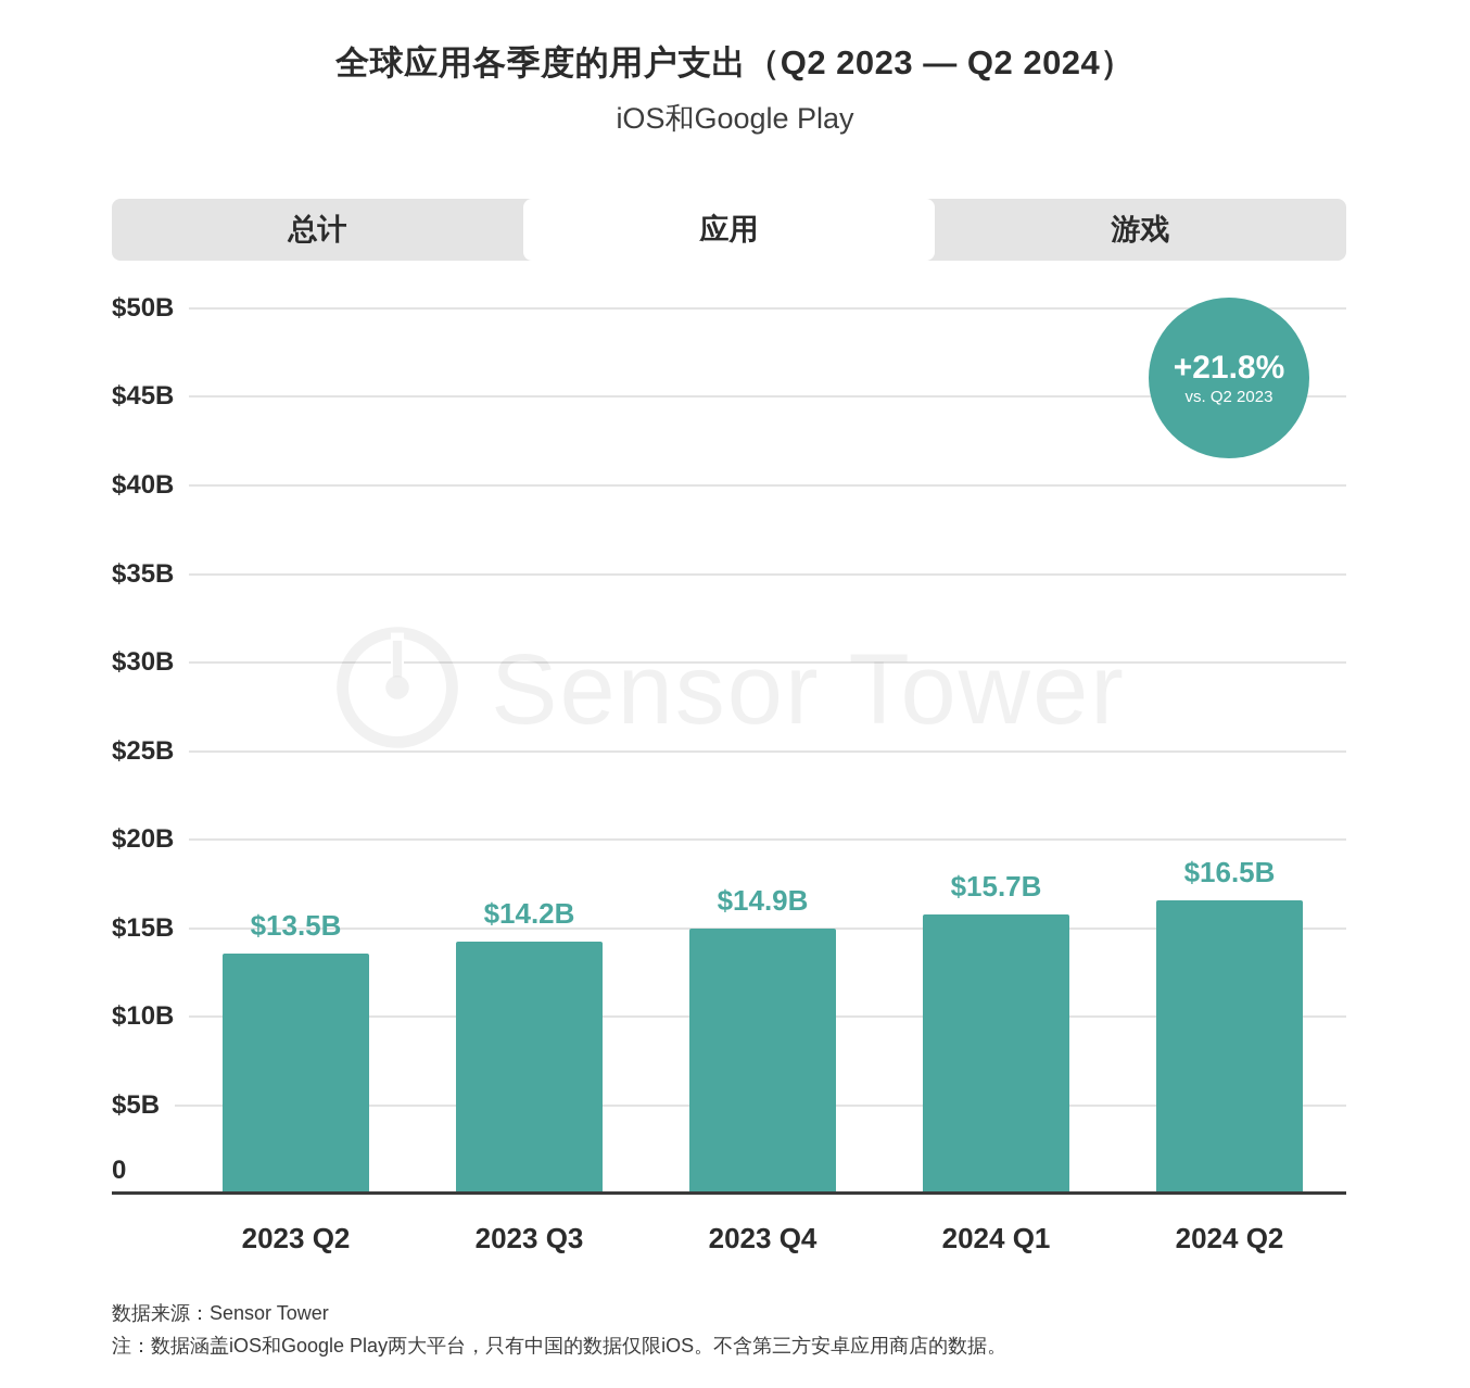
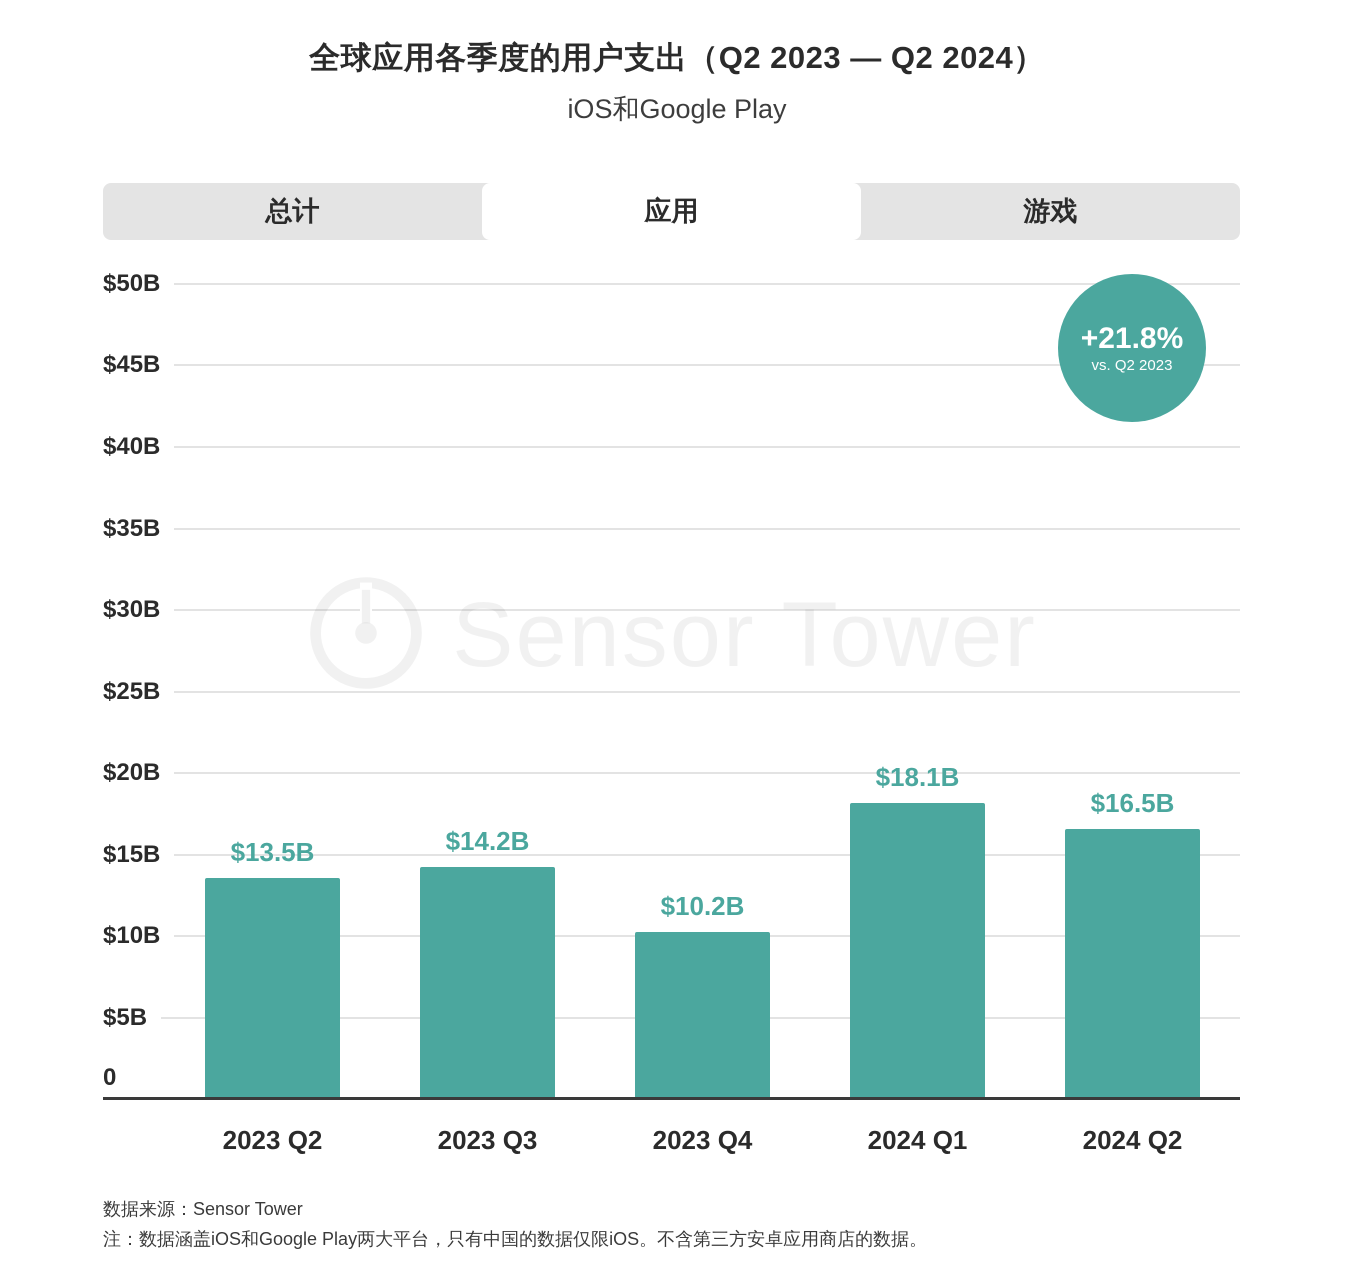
2023 Q4: $14.9B -> $10.2B
2024 Q1: $15.7B -> $18.1B
